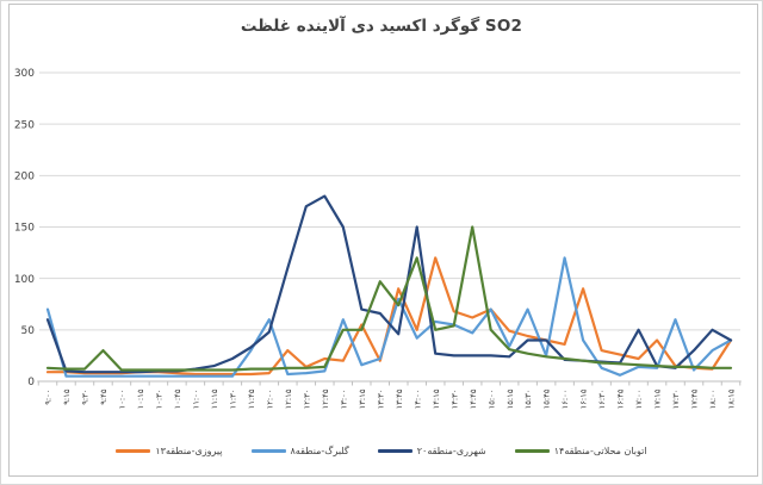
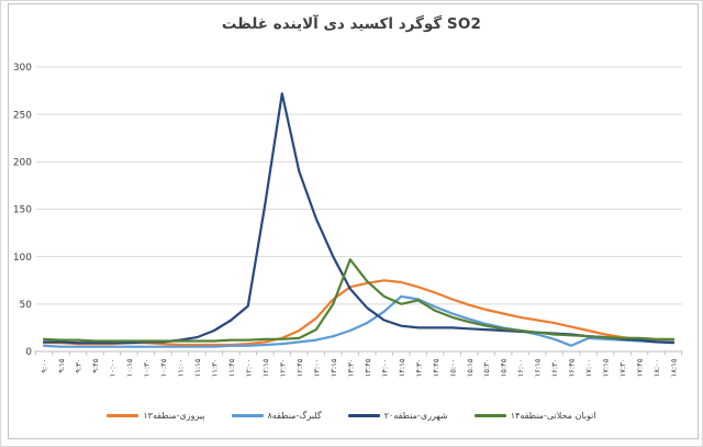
گلبرگ-منطقه۸/۹:۰۰: 70 -> 10
شهرری-منطقه۲۰/۹:۰۰: 60 -> 10
اتوبان محلاتی-منطقه۱۴/۹:۴۵: 30 -> 10
گلبرگ-منطقه۸/۱۱:۴۵: 30 -> 10
گلبرگ-منطقه۸/۱۲:۰۰: 60 -> 10
پیروزی-منطقه۱۳/۱۲:۱۵: 30 -> 10
شهرری-منطقه۲۰/۱۲:۱۵: 110 -> 160
شهرری-منطقه۲۰/۱۲:۳۰: 170 -> 270
شهرری-منطقه۲۰/۱۲:۴۵: 180 -> 190
پیروزی-منطقه۱۳/۱۳:۰۰: 20 -> 40
گلبرگ-منطقه۸/۱۳:۰۰: 60 -> 10
شهرری-منطقه۲۰/۱۳:۰۰: 150 -> 140
اتوبان محلاتی-منطقه۱۴/۱۳:۰۰: 50 -> 20
شهرری-منطقه۲۰/۱۳:۱۵: 70 -> 100
پیروزی-منطقه۱۳/۱۳:۳۰: 20 -> 70
پیروزی-منطقه۱۳/۱۳:۴۵: 90 -> 70
گلبرگ-منطقه۸/۱۳:۴۵: 80 -> 30
پیروزی-منطقه۱۳/۱۴:۰۰: 50 -> 80
شهرری-منطقه۲۰/۱۴:۰۰: 150 -> 30
اتوبان محلاتی-منطقه۱۴/۱۴:۰۰: 120 -> 60
پیروزی-منطقه۱۳/۱۴:۱۵: 120 -> 70
اتوبان محلاتی-منطقه۱۴/۱۴:۴۵: 150 -> 40
پیروزی-منطقه۱۳/۱۵:۰۰: 70 -> 60
گلبرگ-منطقه۸/۱۵:۰۰: 70 -> 40
اتوبان محلاتی-منطقه۱۴/۱۵:۰۰: 50 -> 40
گلبرگ-منطقه۸/۱۵:۳۰: 70 -> 30
شهرری-منطقه۲۰/۱۵:۳۰: 40 -> 20
شهرری-منطقه۲۰/۱۵:۴۵: 40 -> 20
گلبرگ-منطقه۸/۱۶:۰۰: 120 -> 20
پیروزی-منطقه۱۳/۱۶:۱۵: 90 -> 30
گلبرگ-منطقه۸/۱۶:۱۵: 40 -> 20
شهرری-منطقه۲۰/۱۷:۰۰: 50 -> 20
پیروزی-منطقه۱۳/۱۷:۱۵: 40 -> 20
گلبرگ-منطقه۸/۱۷:۳۰: 60 -> 10
شهرری-منطقه۲۰/۱۷:۴۵: 30 -> 10
گلبرگ-منطقه۸/۱۸:۰۰: 30 -> 10
شهرری-منطقه۲۰/۱۸:۰۰: 50 -> 10
پیروزی-منطقه۱۳/۱۸:۱۵: 40 -> 10
گلبرگ-منطقه۸/۱۸:۱۵: 40 -> 10
شهرری-منطقه۲۰/۱۸:۱۵: 40 -> 10
